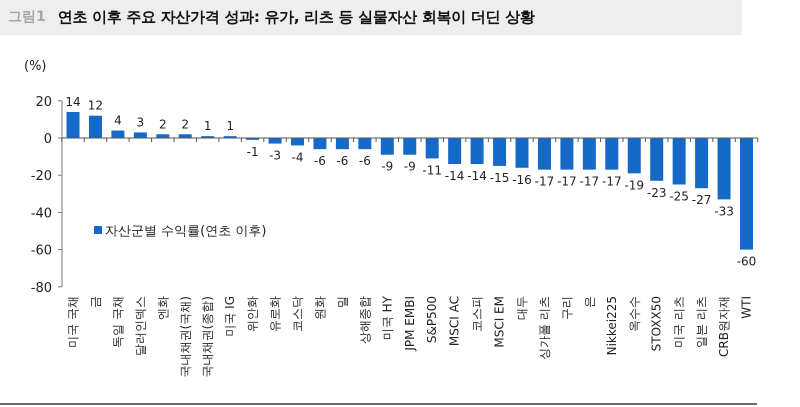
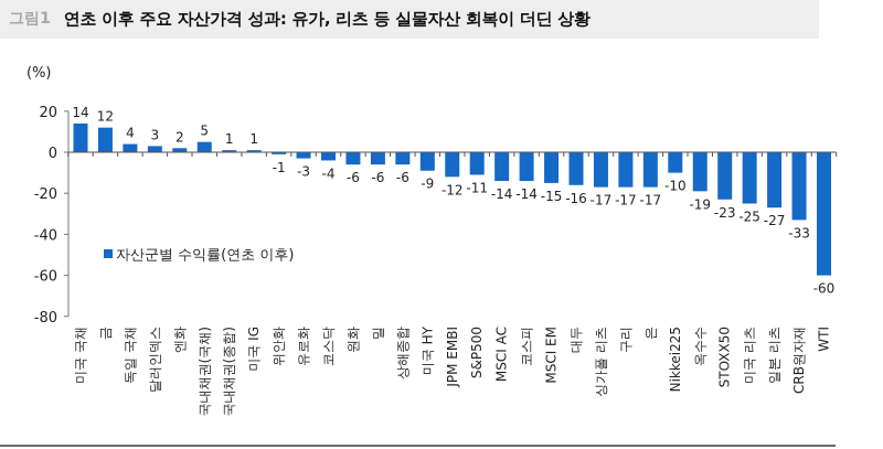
국내채권(국채): 2 -> 5
JPM EMBI: -9 -> -12
Nikkei225: -17 -> -10
